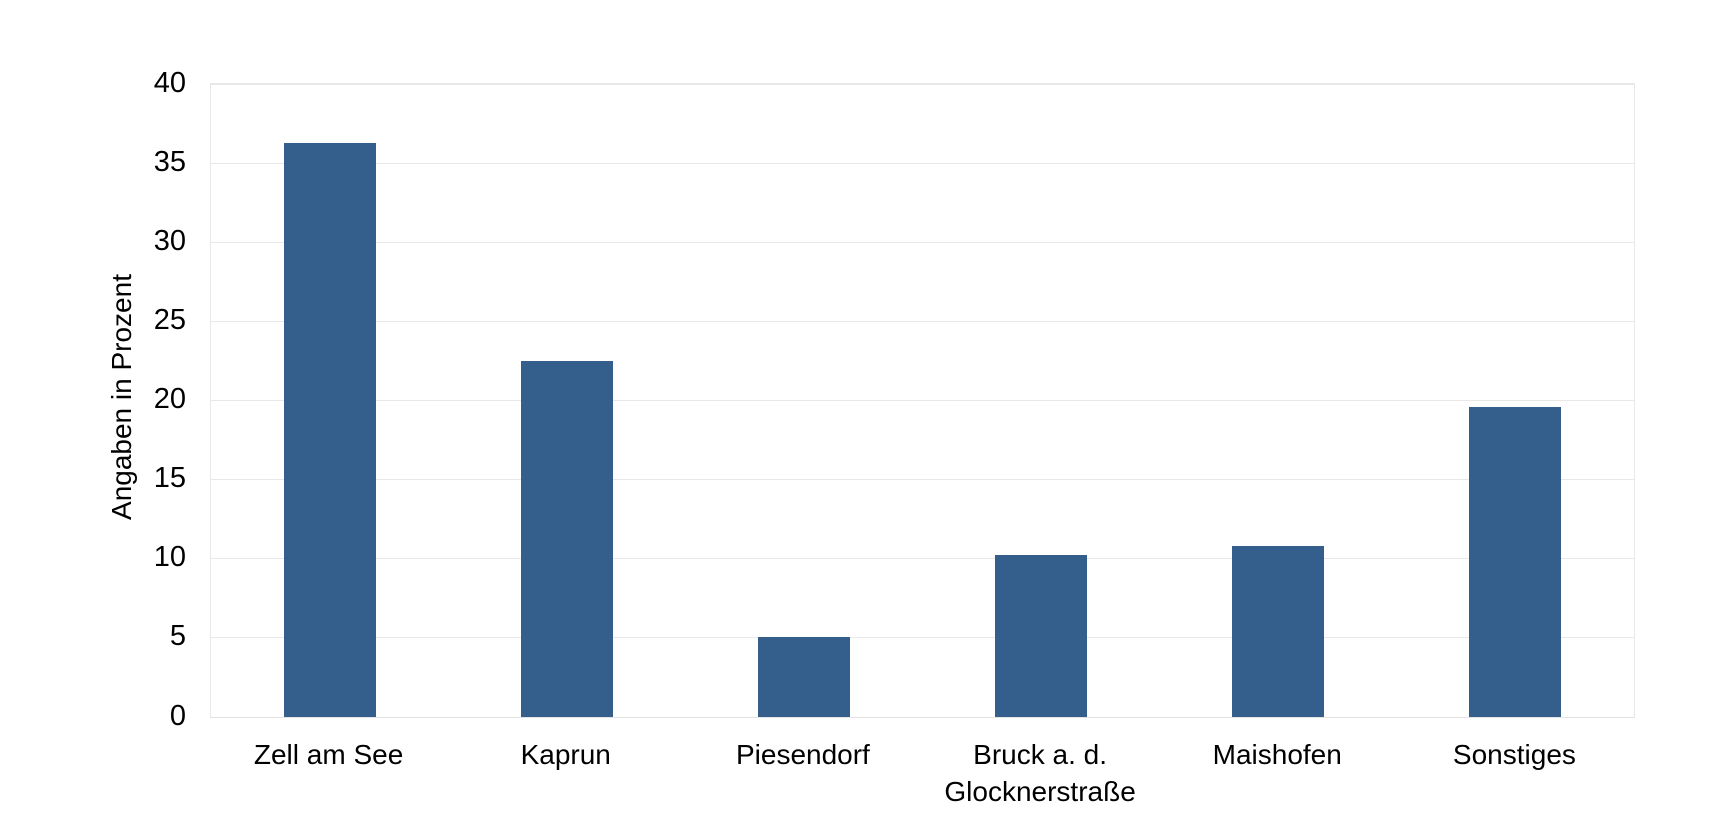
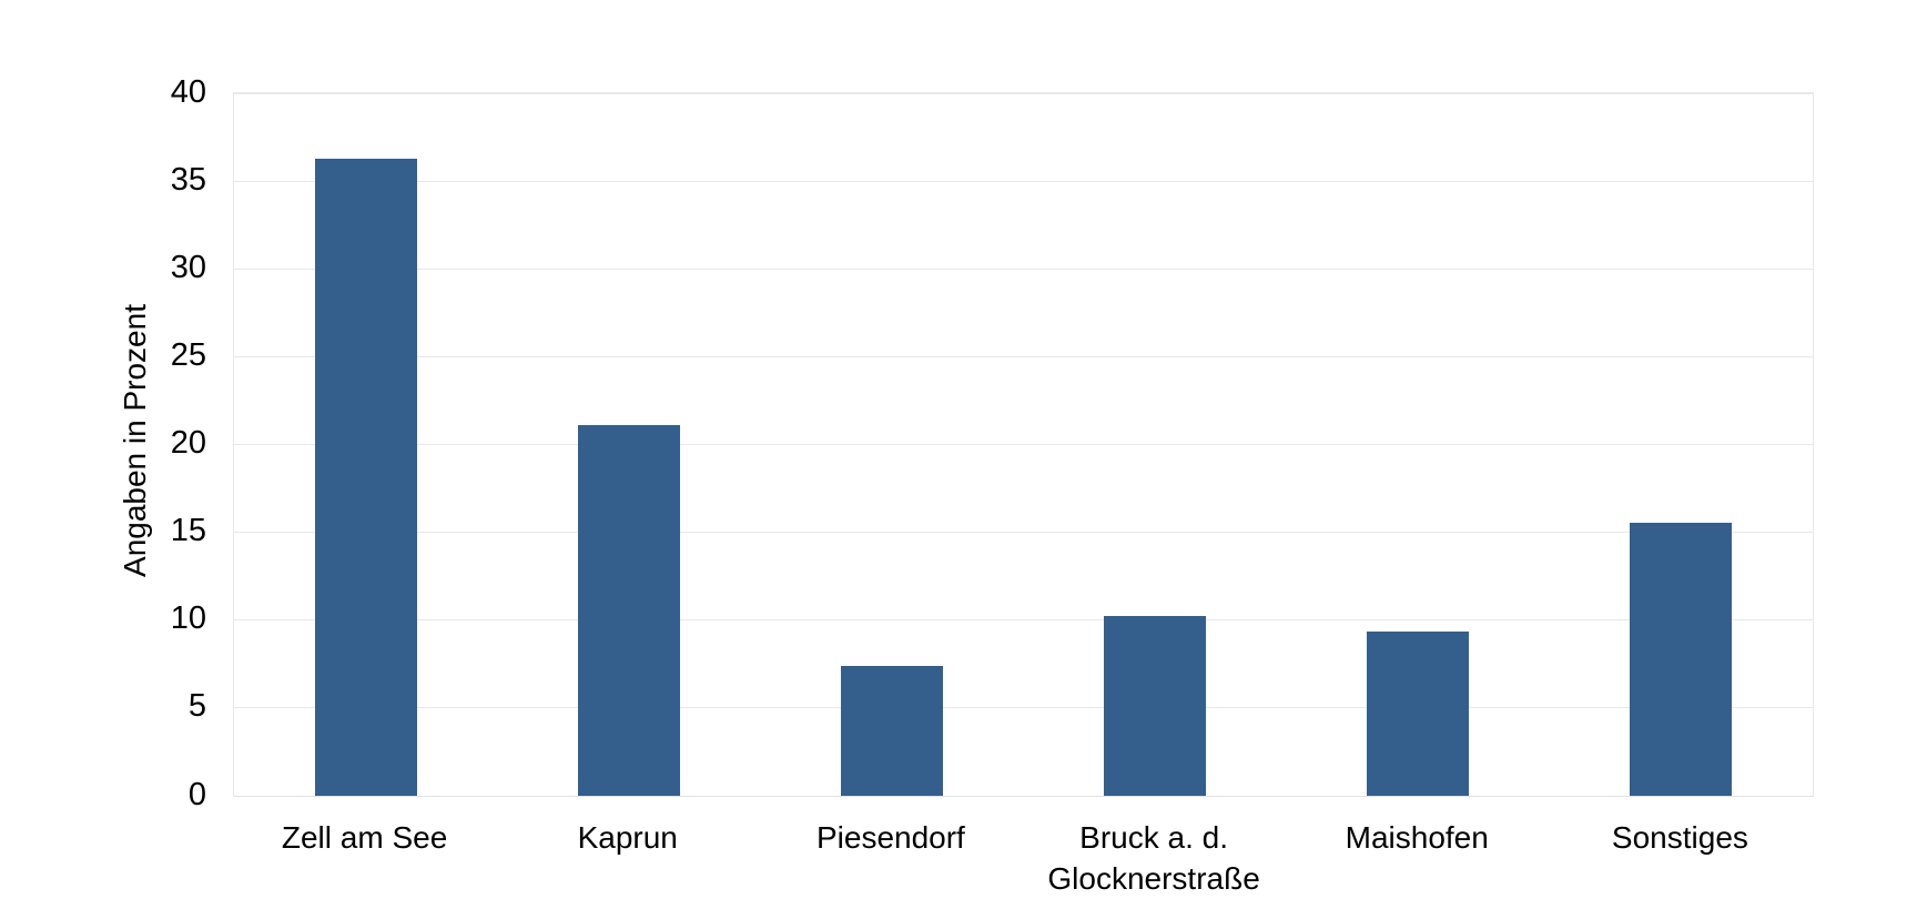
Kaprun: 22.5 -> 21.1
Piesendorf: 5.0 -> 7.4
Maishofen: 10.8 -> 9.3
Sonstiges: 19.6 -> 15.5
